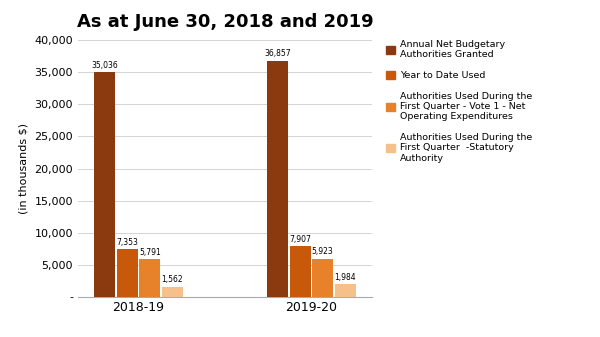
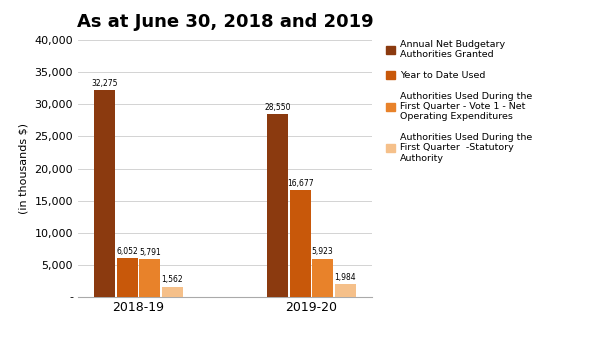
Annual Net Budgetary Authorities Granted/2018-19: 35,036 -> 32,275
Year to Date Used/2018-19: 7,353 -> 6,052
Annual Net Budgetary Authorities Granted/2019-20: 36,857 -> 28,550
Year to Date Used/2019-20: 7,907 -> 16,677
